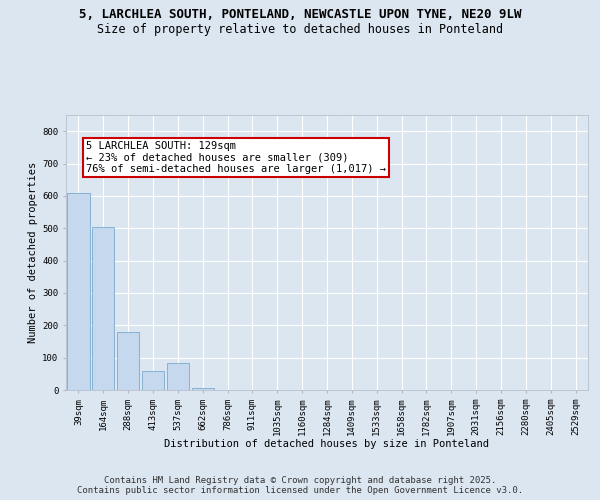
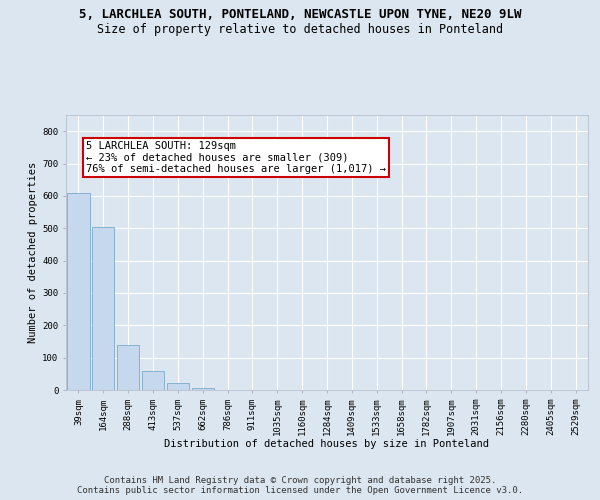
288sqm: 180 -> 140
537sqm: 85 -> 22
